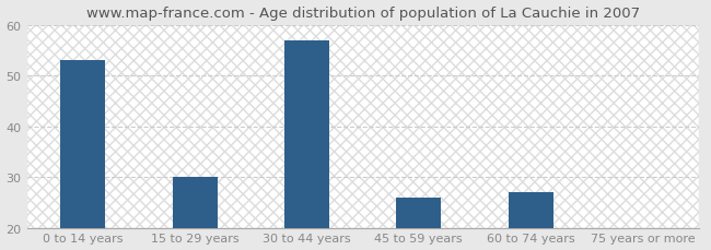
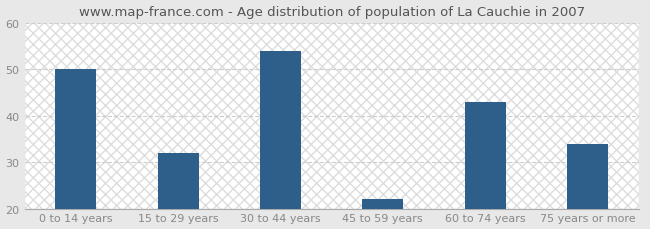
0 to 14 years: 53 -> 50
15 to 29 years: 30 -> 32
30 to 44 years: 57 -> 54
45 to 59 years: 26 -> 22
60 to 74 years: 27 -> 43
75 years or more: 20 -> 34
